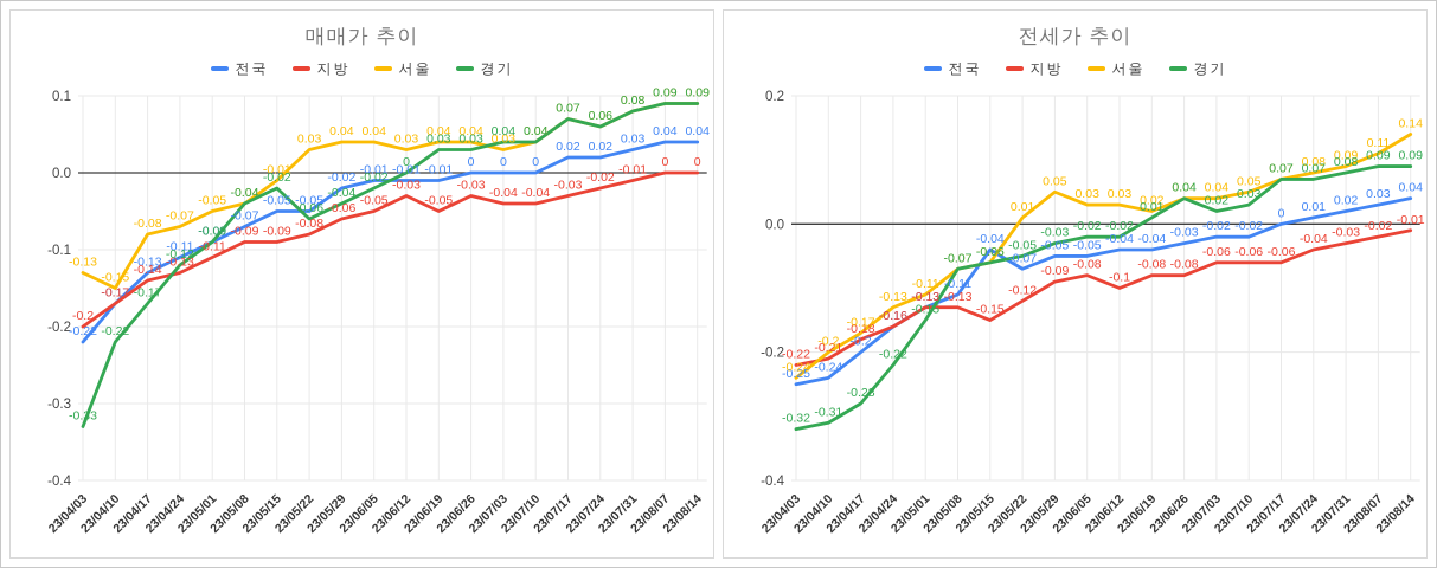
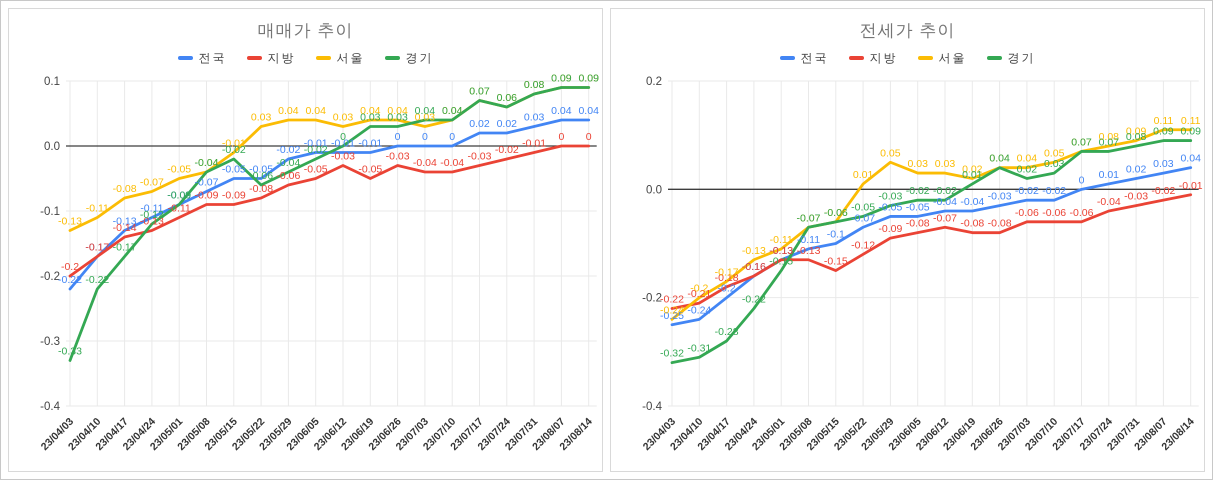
매매가 추이/서울/23/04/10: -0.15 -> -0.11
전세가 추이/전국/23/05/15: -0.04 -> -0.1
전세가 추이/지방/23/06/12: -0.1 -> -0.07
전세가 추이/서울/23/08/14: 0.14 -> 0.11
